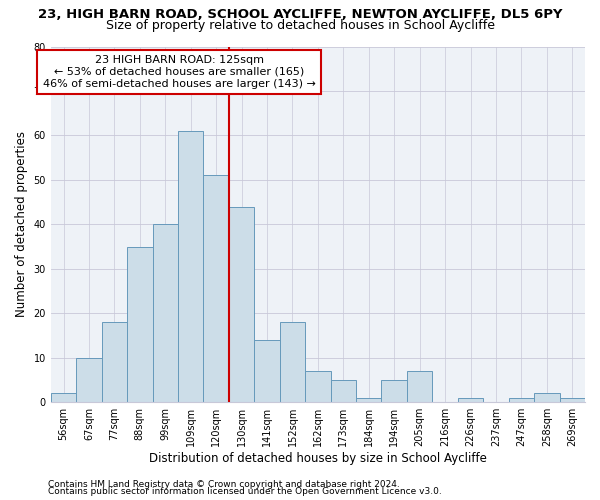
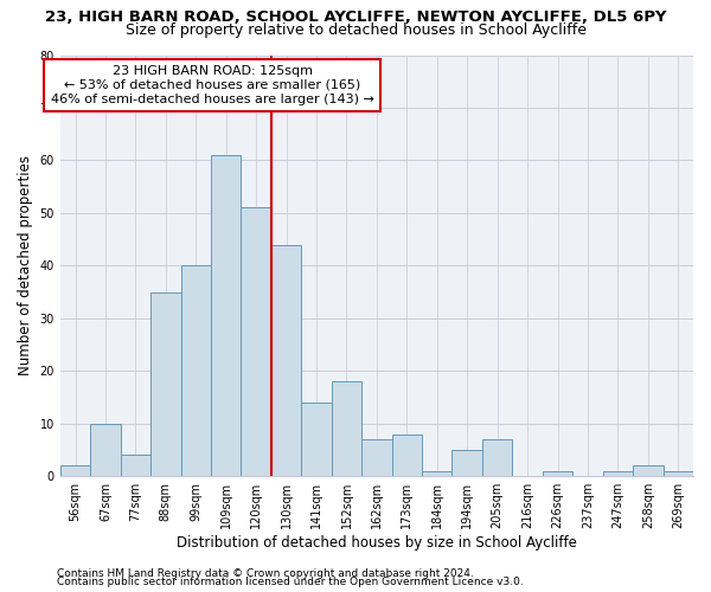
77sqm: 18 -> 4
173sqm: 5 -> 8
